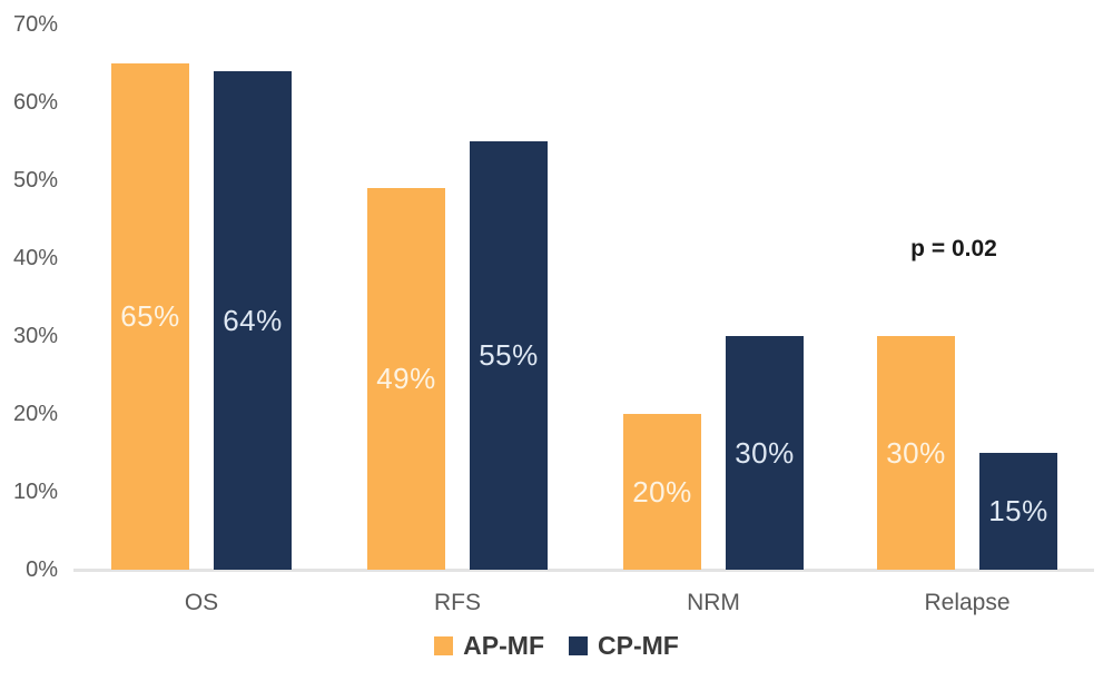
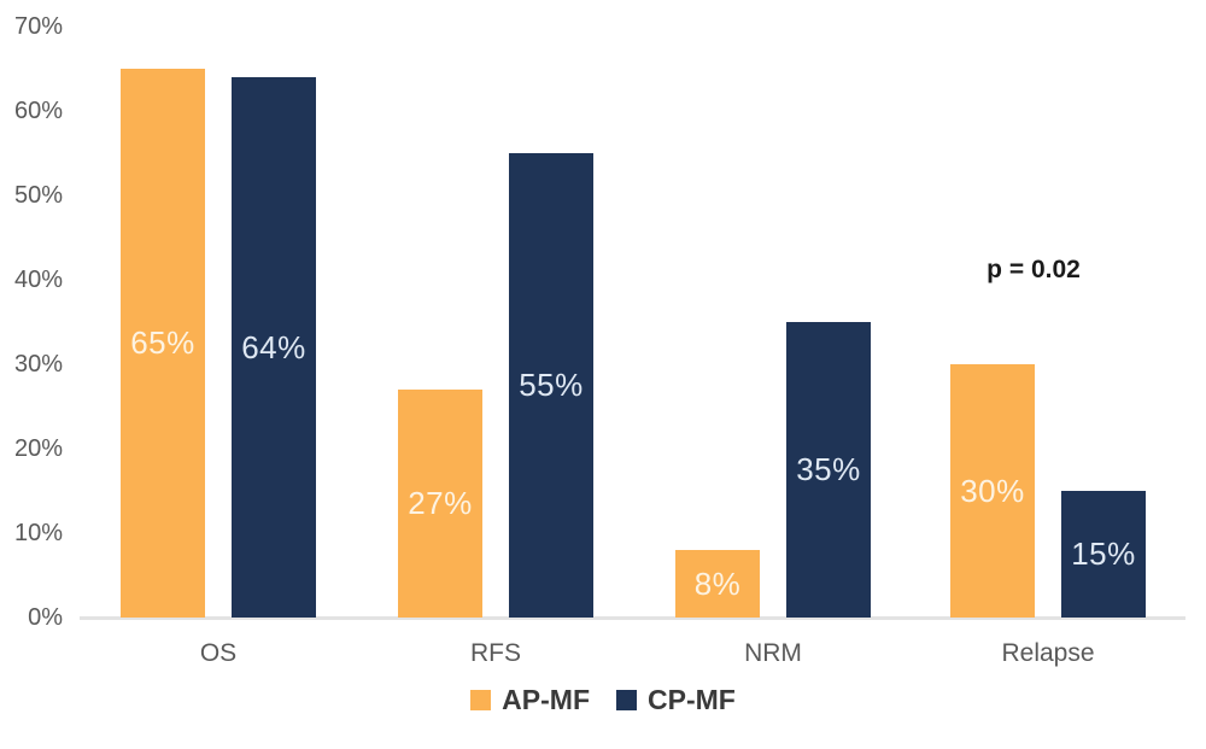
AP-MF/RFS: 49% -> 27%
AP-MF/NRM: 20% -> 8%
CP-MF/NRM: 30% -> 35%
